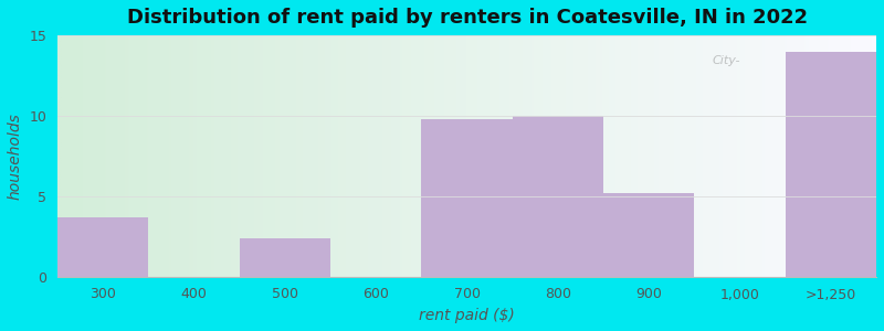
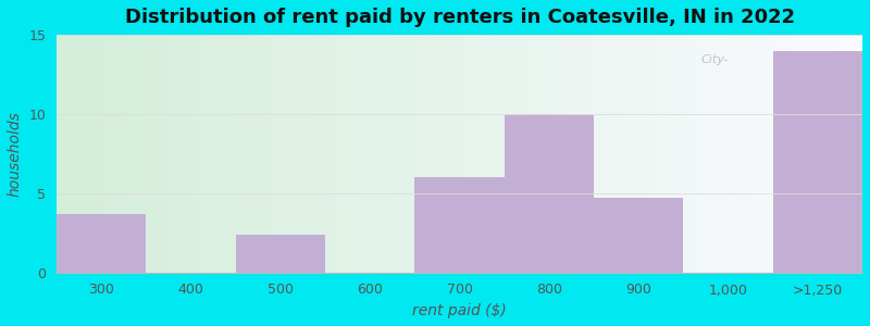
700: 9.8 -> 6.0
900: 5.2 -> 4.7
